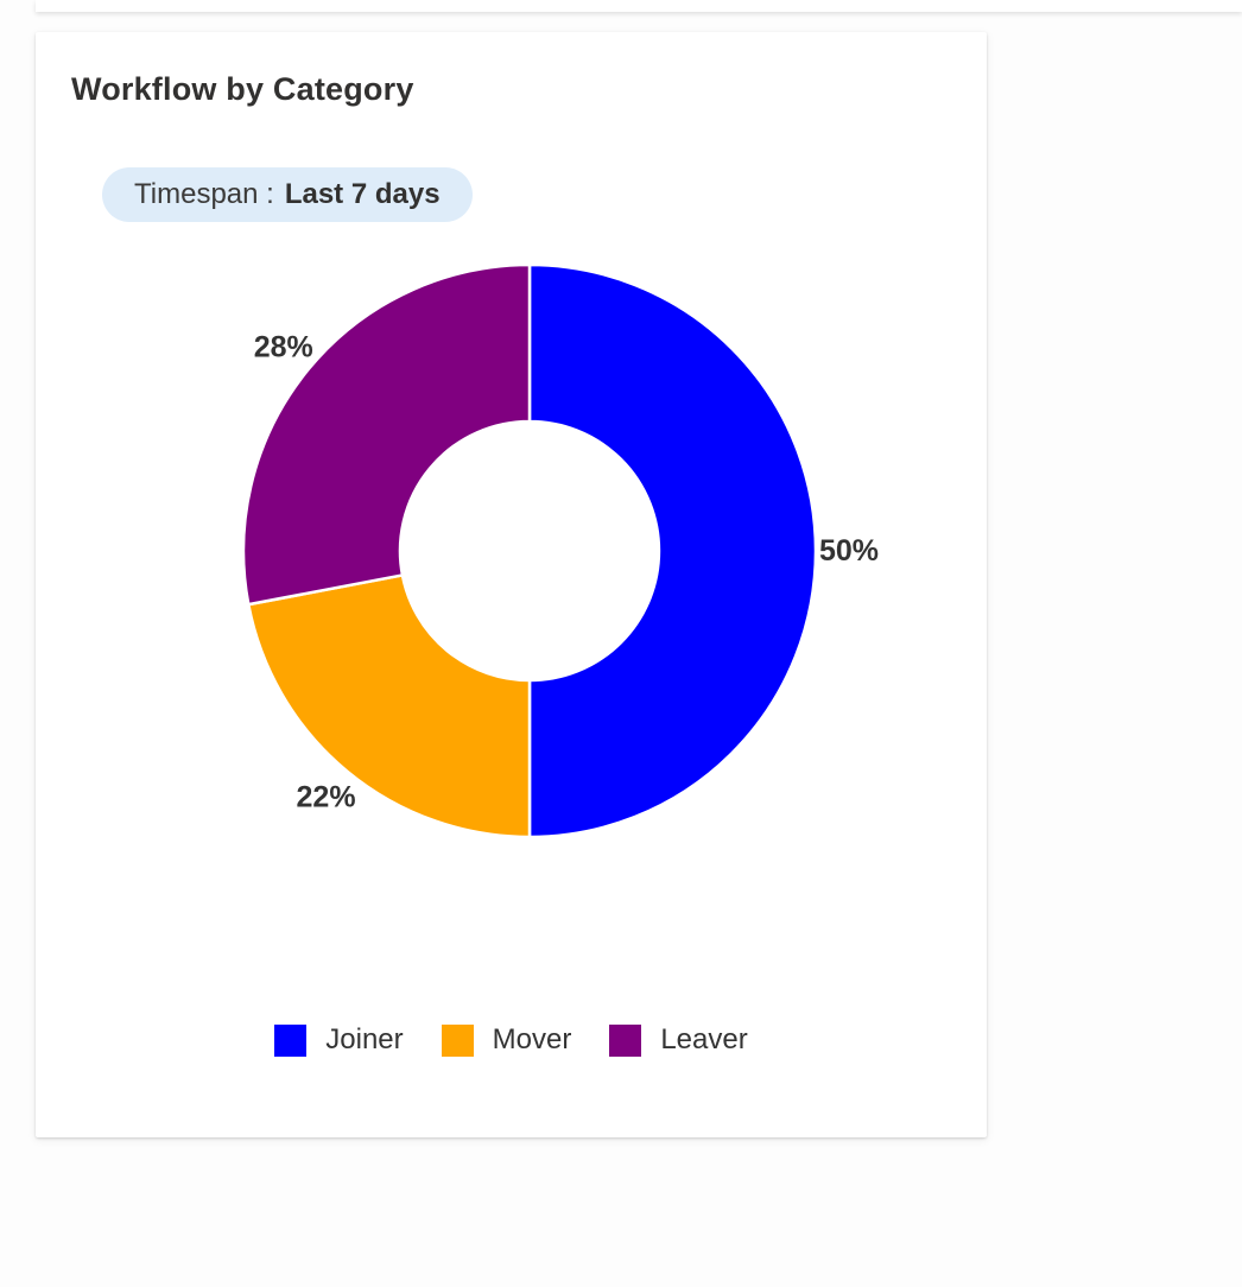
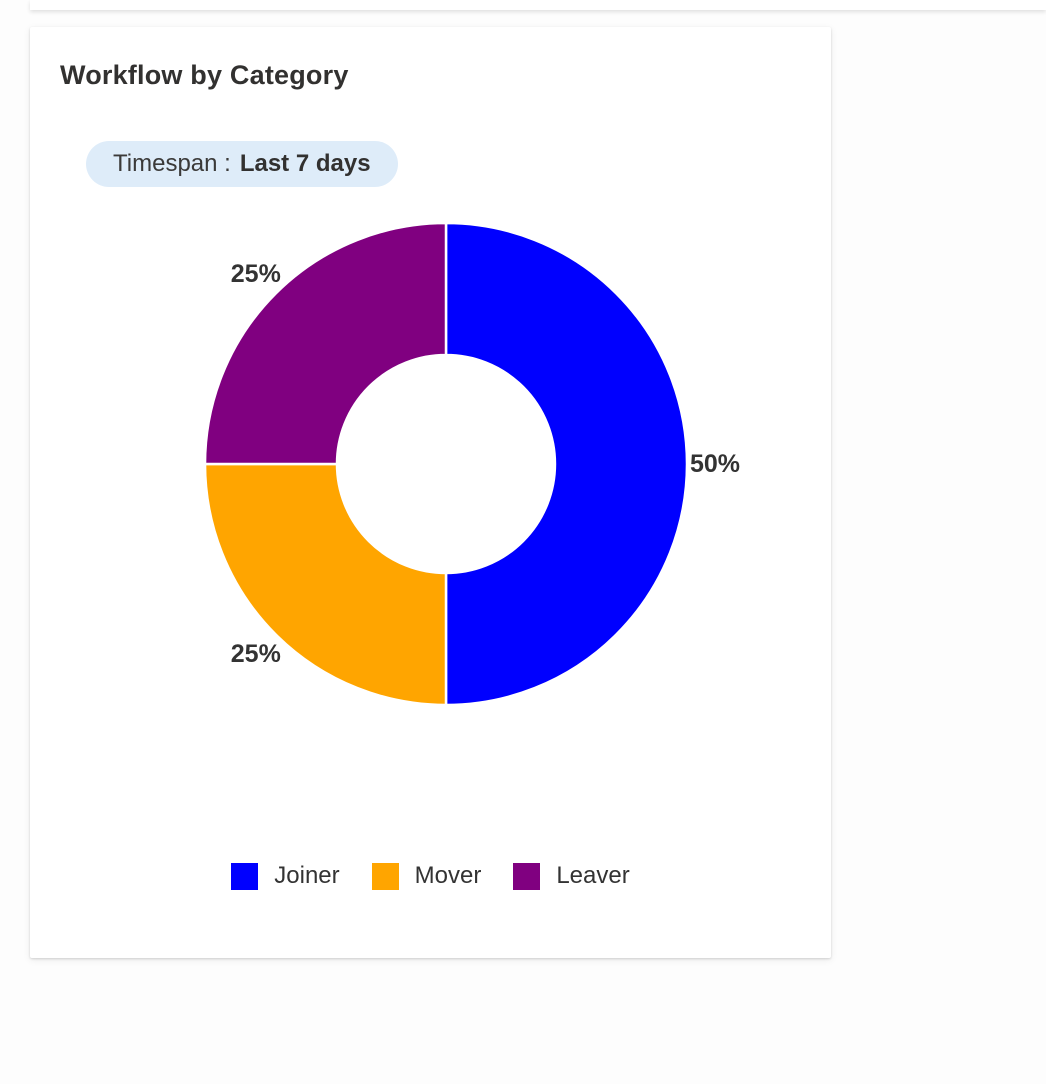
Mover: 22% -> 25%
Leaver: 28% -> 25%
